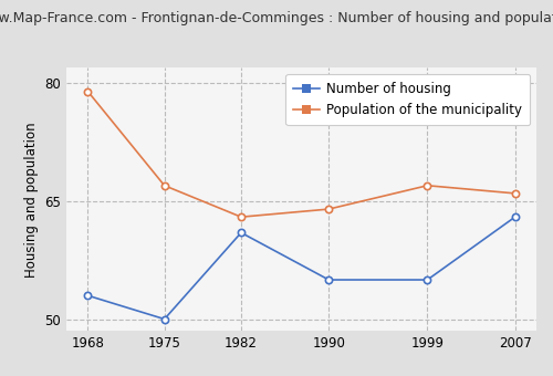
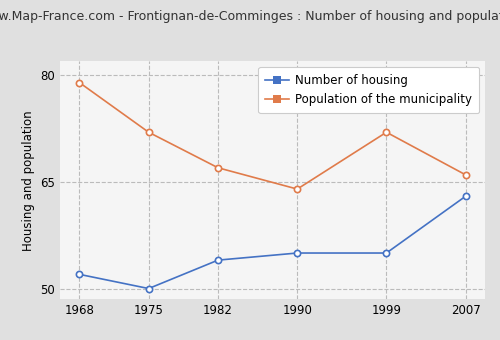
Number of housing/1968: 53 -> 52
Population of the municipality/1975: 67 -> 72
Number of housing/1982: 61 -> 54
Population of the municipality/1982: 63 -> 67
Population of the municipality/1999: 67 -> 72
